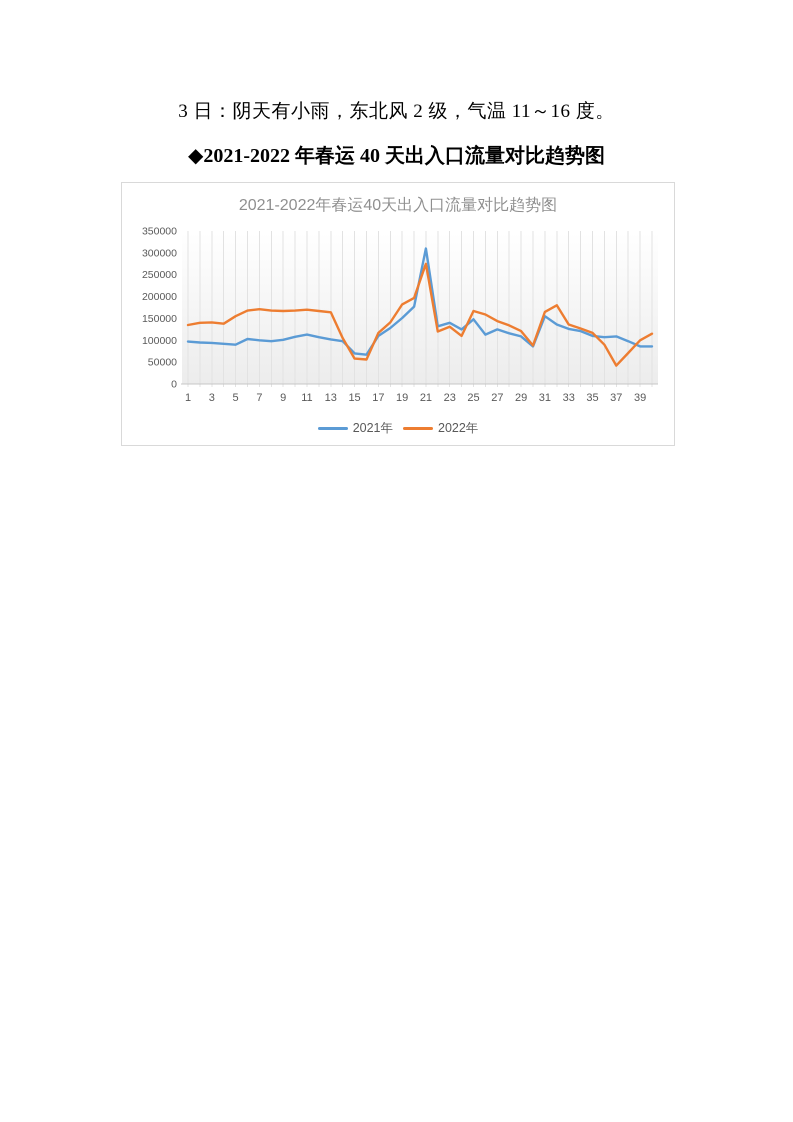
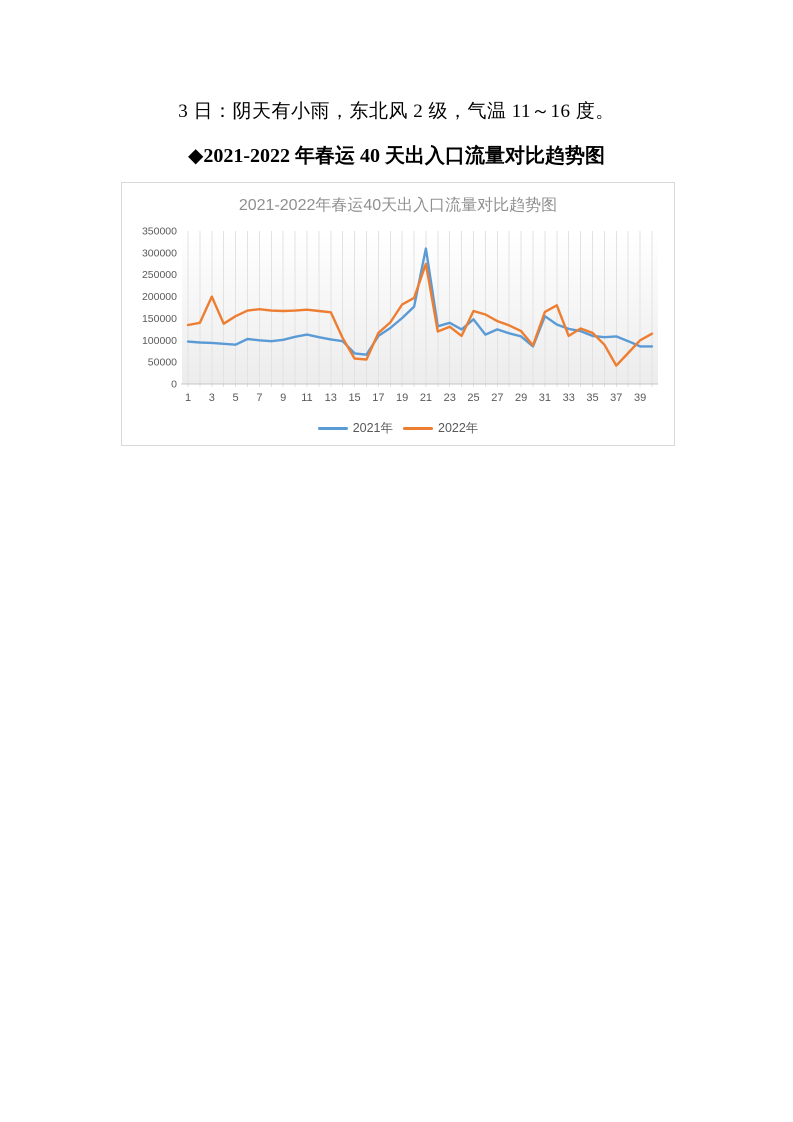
2022年/3: 140000 -> 200000
2022年/33: 140000 -> 110000
